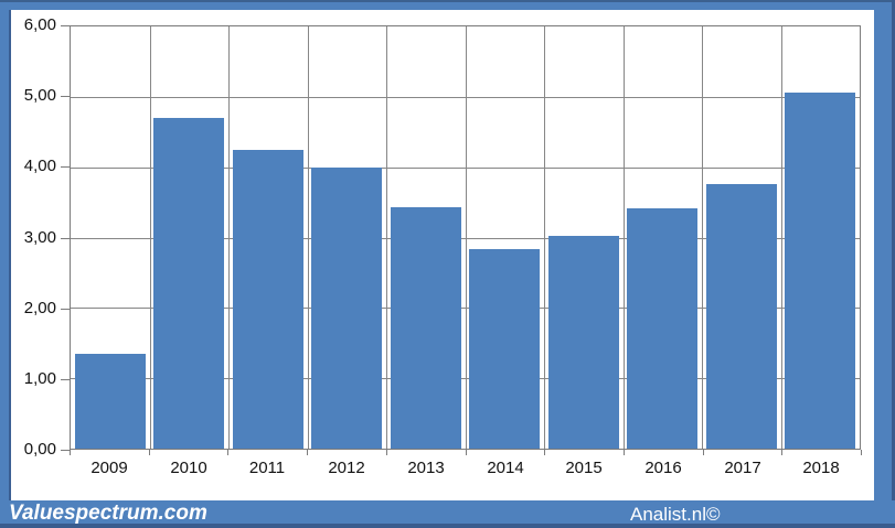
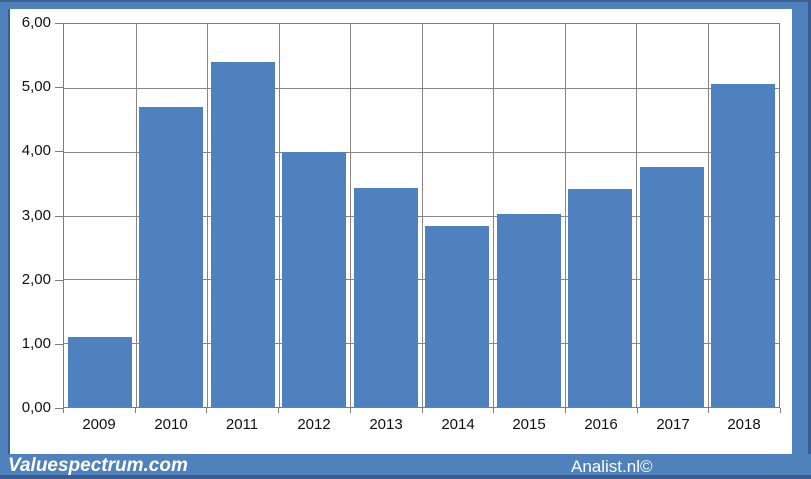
2009: 1,4 -> 1,1
2011: 4,2 -> 5,4
